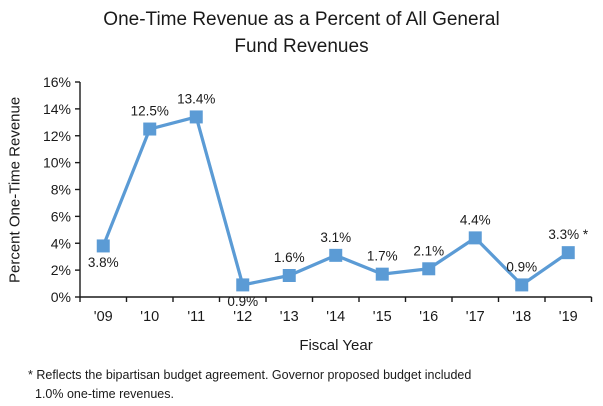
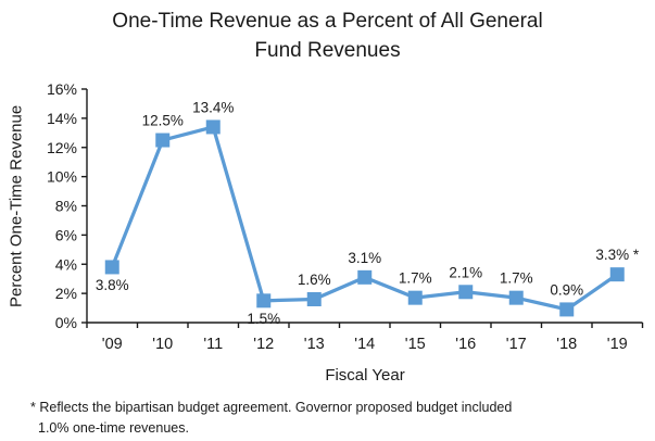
'12: 0.9% -> 1.5%
'17: 4.4% -> 1.7%
